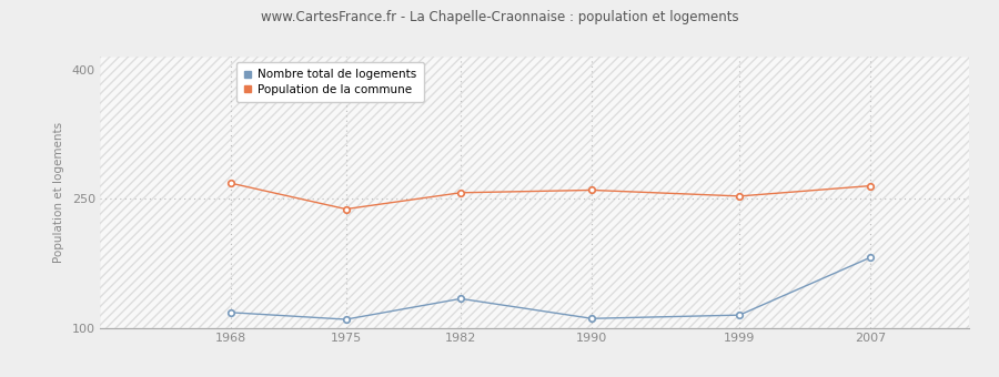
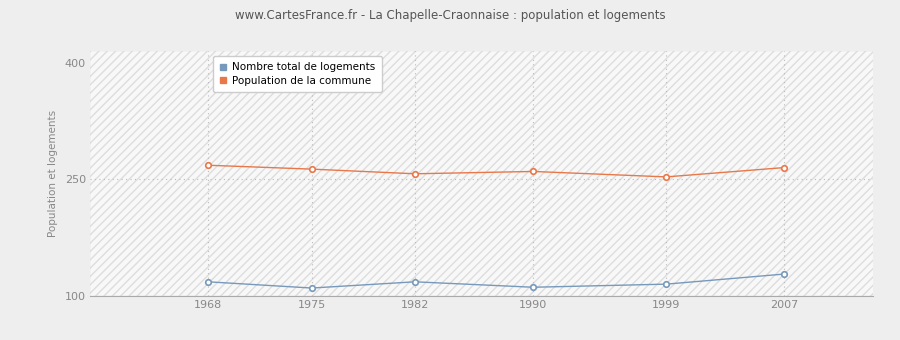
Population de la commune/1975: 238 -> 263
Nombre total de logements/1982: 134 -> 118
Nombre total de logements/2007: 182 -> 128
